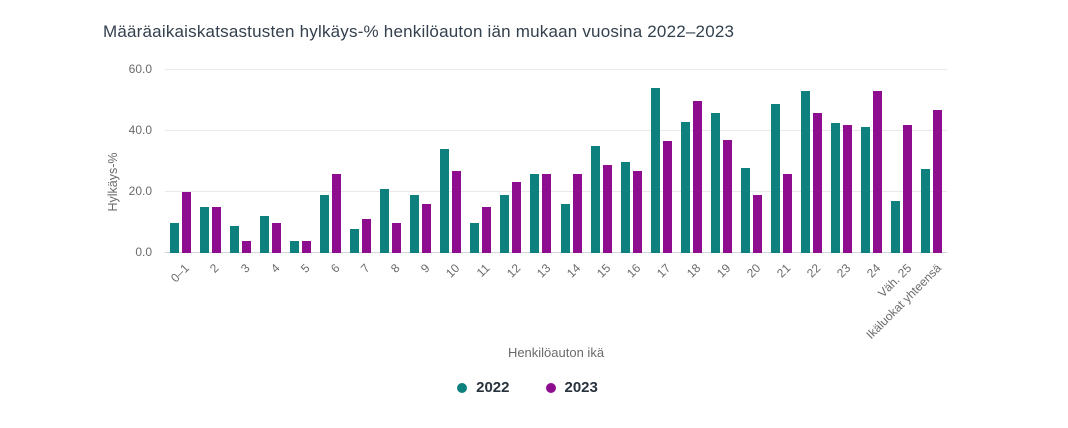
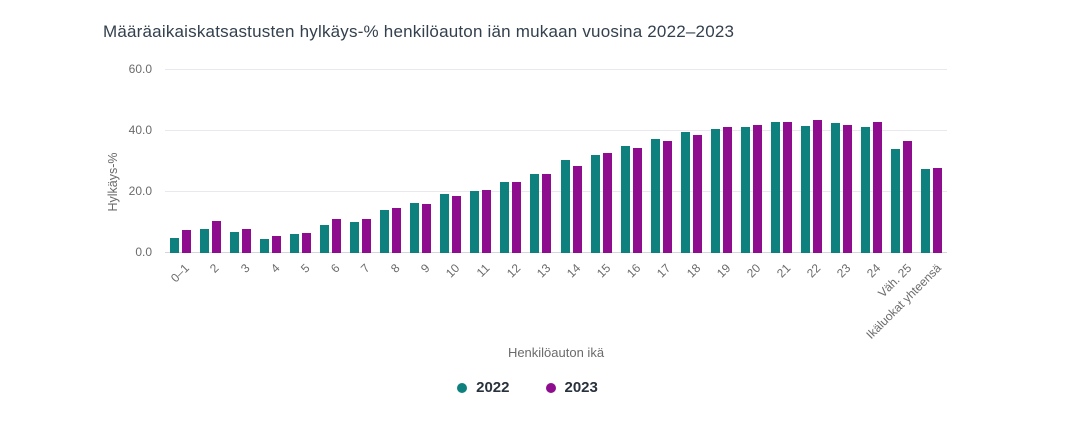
2022/0–1: 10 -> 5
2023/0–1: 20 -> 7
2022/2: 15 -> 8
2023/2: 15 -> 10
2022/3: 9 -> 7
2023/3: 4 -> 8
2022/4: 12 -> 5
2023/4: 10 -> 6
2022/5: 4 -> 6
2023/5: 4 -> 7
2022/6: 19 -> 9
2023/6: 26 -> 11
2022/7: 8 -> 10
2022/8: 21 -> 14
2023/8: 10 -> 15
2022/9: 19 -> 16
2022/10: 34 -> 19
2023/10: 27 -> 19
2022/11: 10 -> 20
2023/11: 15 -> 20
2022/12: 19 -> 23
2022/14: 16 -> 30
2023/14: 26 -> 28
2022/15: 35 -> 32
2023/15: 29 -> 33
2022/16: 30 -> 35
2023/16: 27 -> 34
2022/17: 54 -> 37
2022/18: 43 -> 40
2023/18: 50 -> 39
2022/19: 46 -> 41
2023/19: 37 -> 41
2022/20: 28 -> 41
2023/20: 19 -> 42
2022/21: 49 -> 43
2023/21: 26 -> 43
2022/22: 53 -> 42
2023/22: 46 -> 44
2023/24: 53 -> 43
2022/Väh. 25: 17 -> 34
2023/Väh. 25: 42 -> 37
2023/Ikäluokat yhteensä: 47 -> 28
